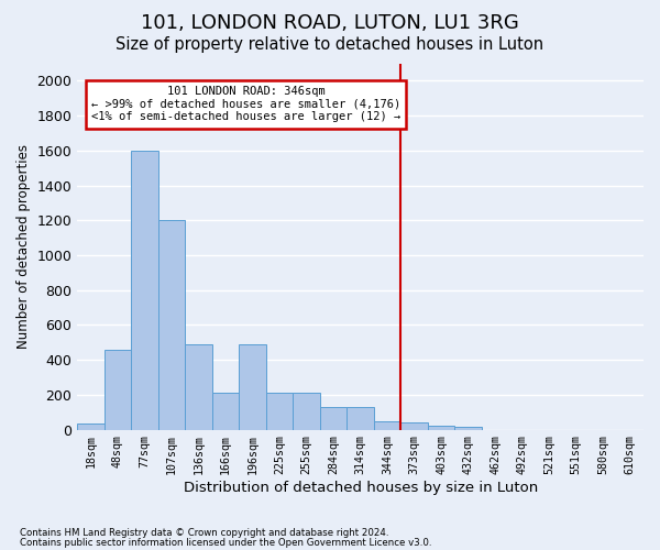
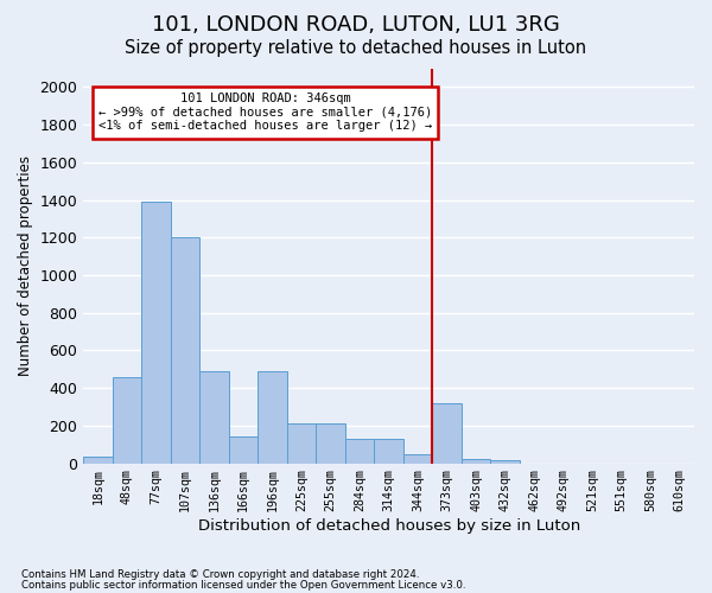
77sqm: 1600 -> 1390
166sqm: 210 -> 140
373sqm: 40 -> 320
